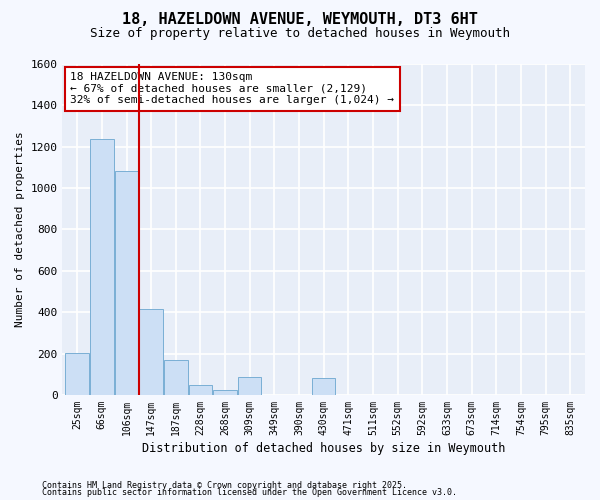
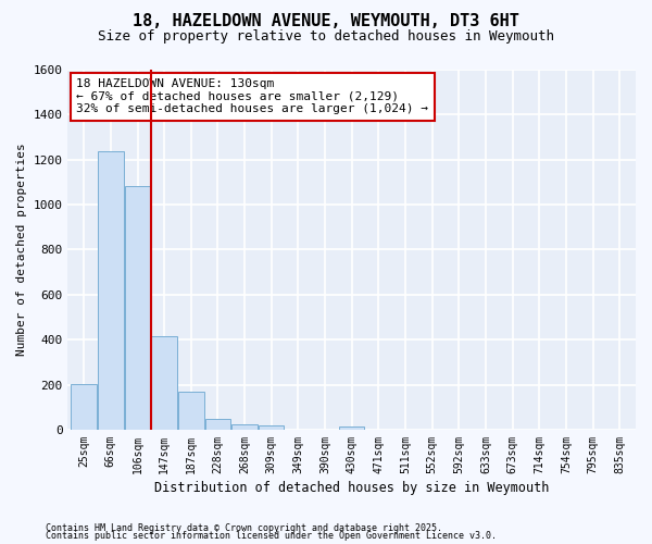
309sqm: 85 -> 20
430sqm: 80 -> 15
